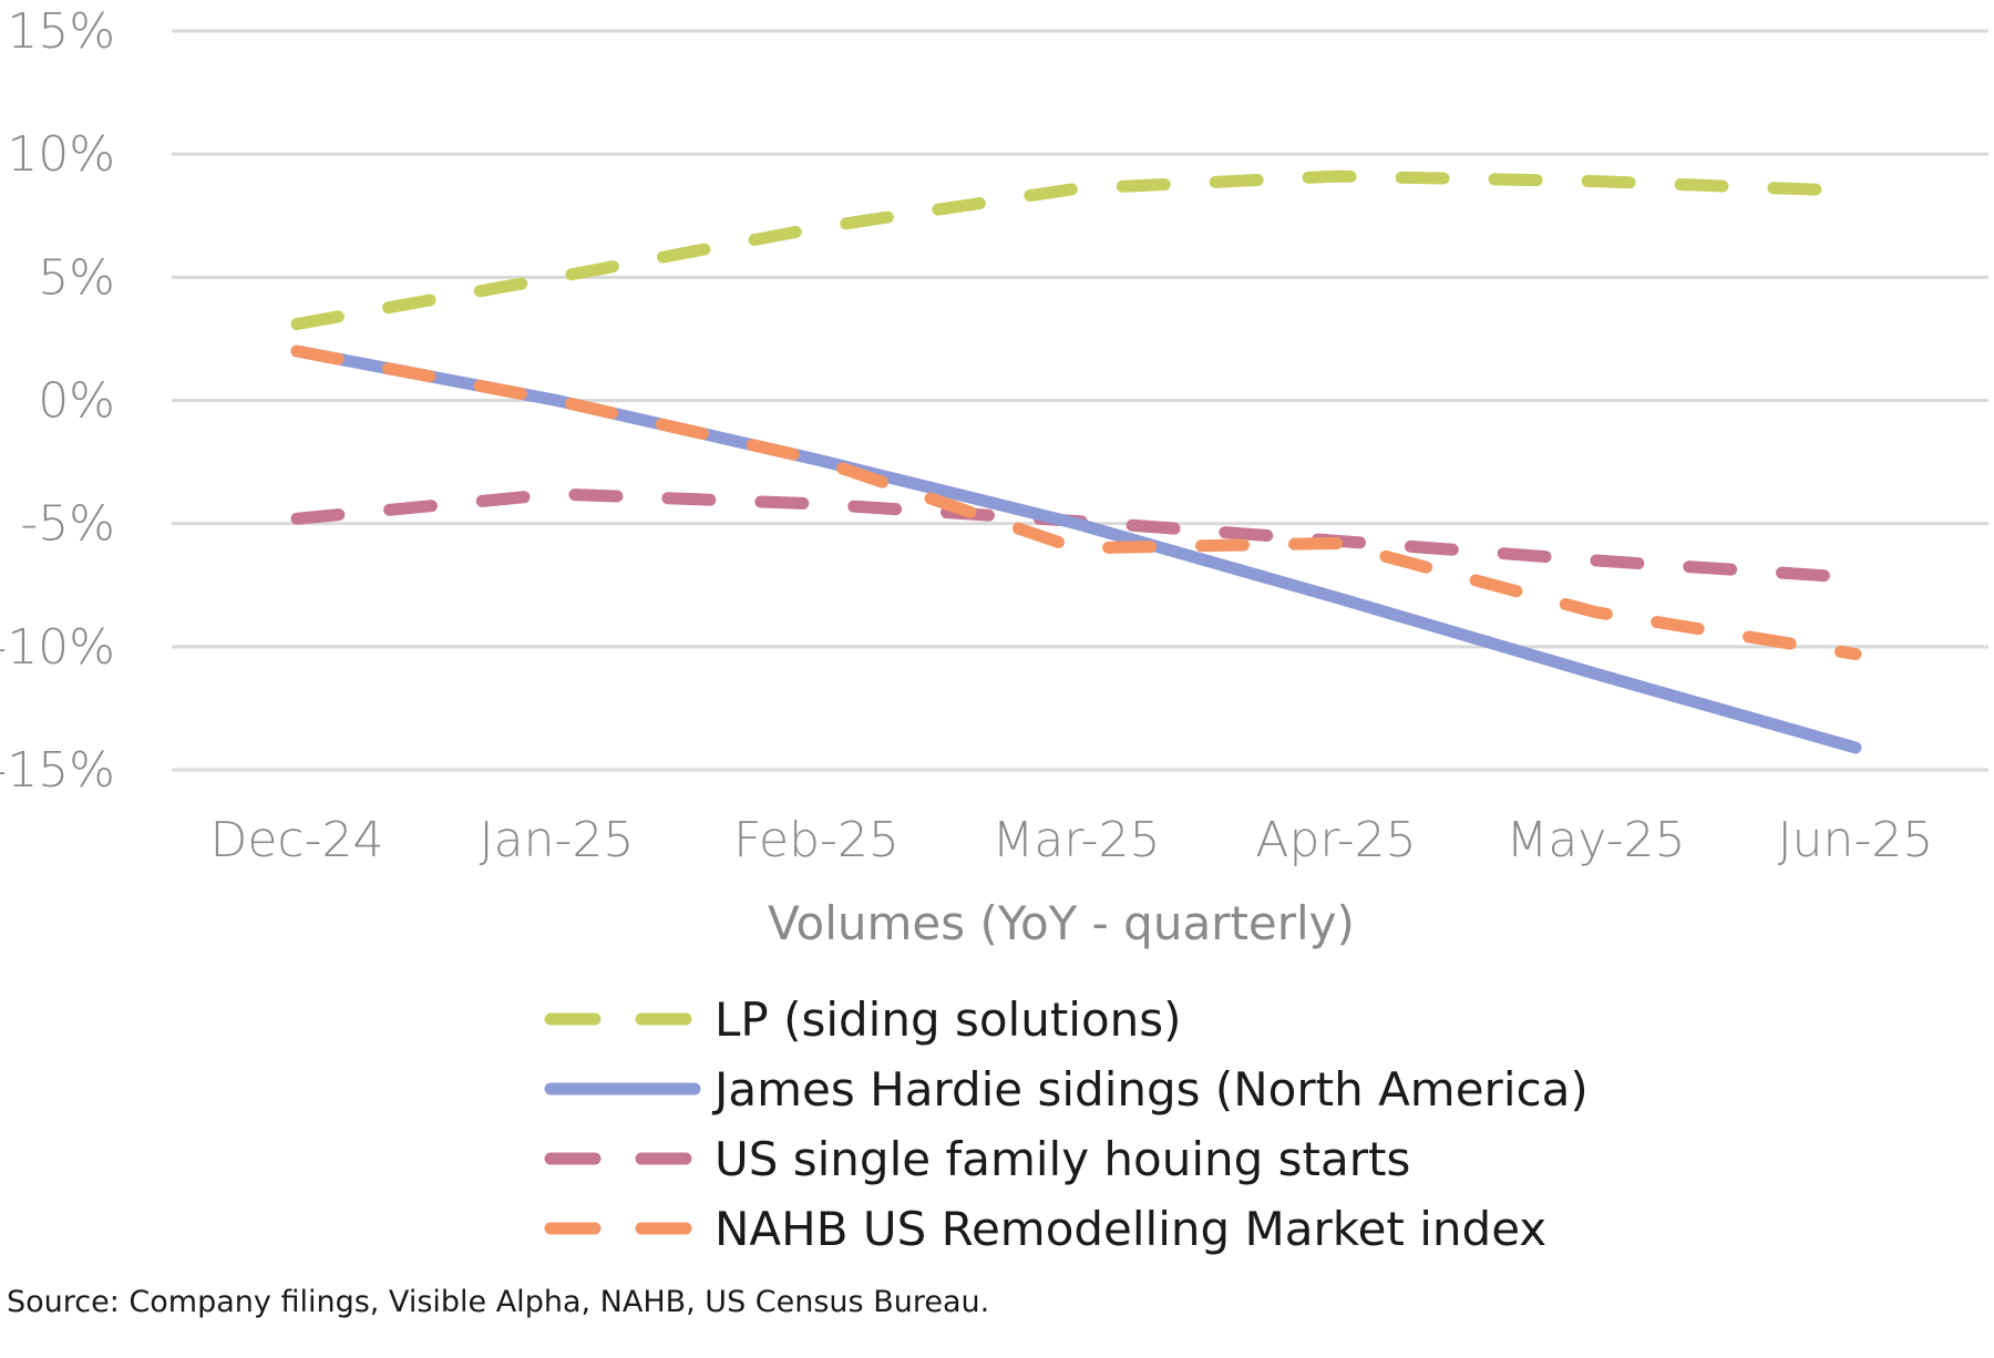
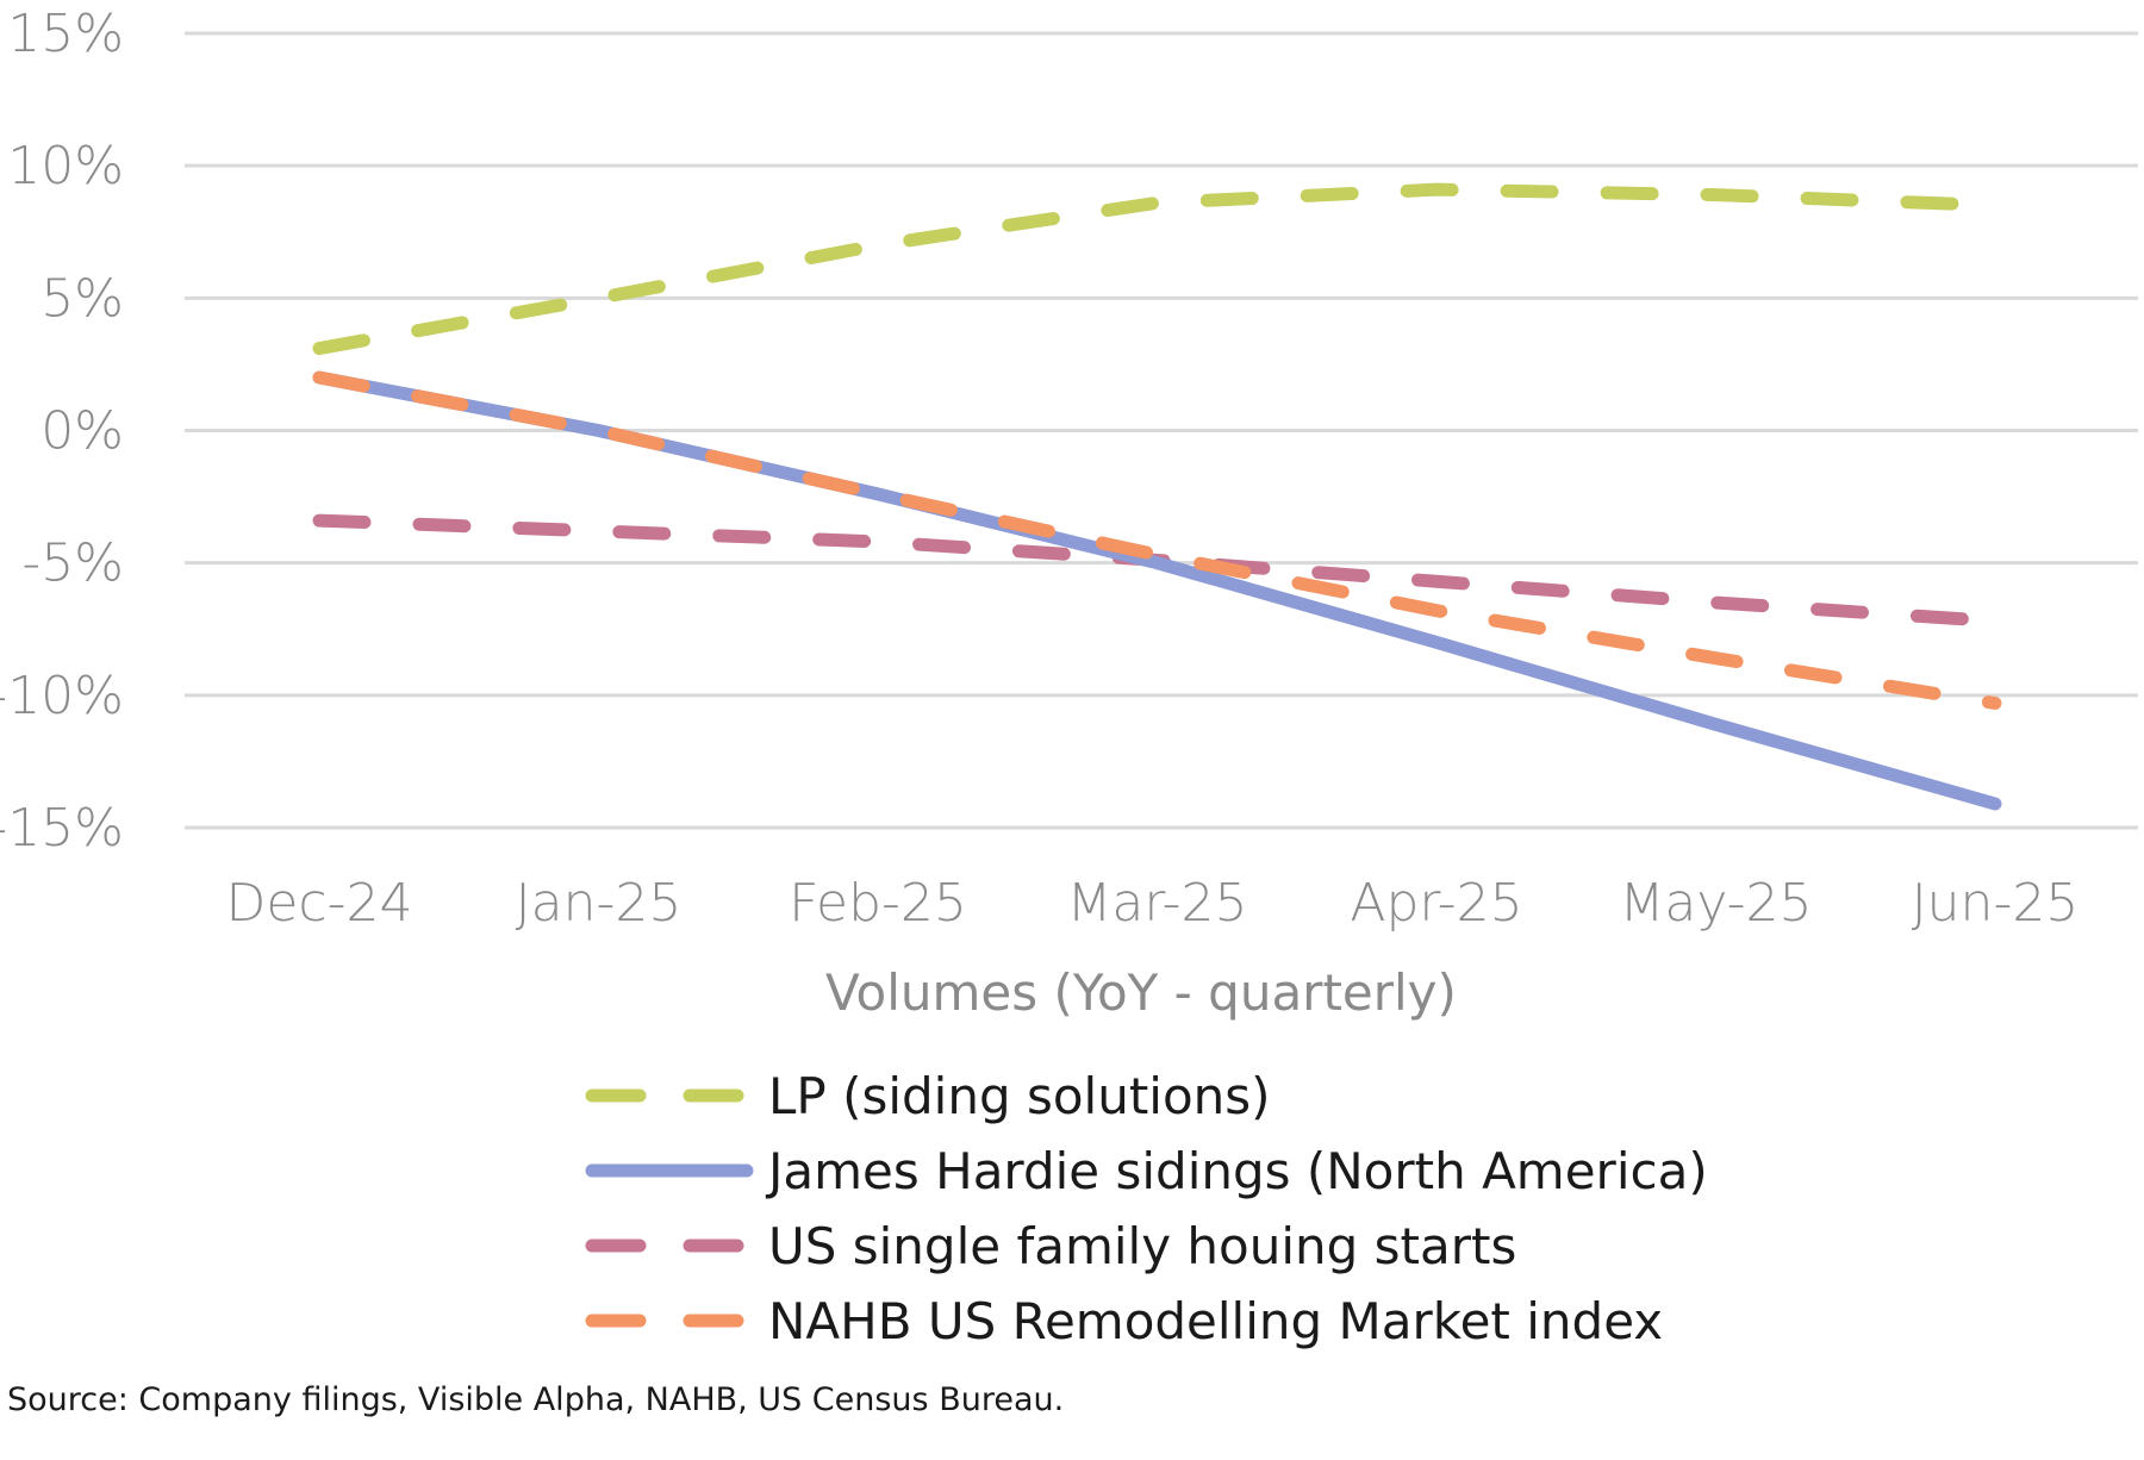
US single family houing starts/Dec-24: -4.8% -> -3.4%
NAHB US Remodelling Market index/Mar-25: -6.0% -> -4.7%
NAHB US Remodelling Market index/Apr-25: -5.8% -> -6.8%
